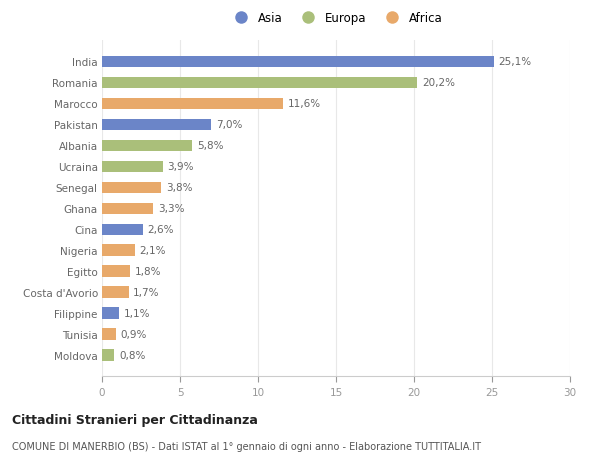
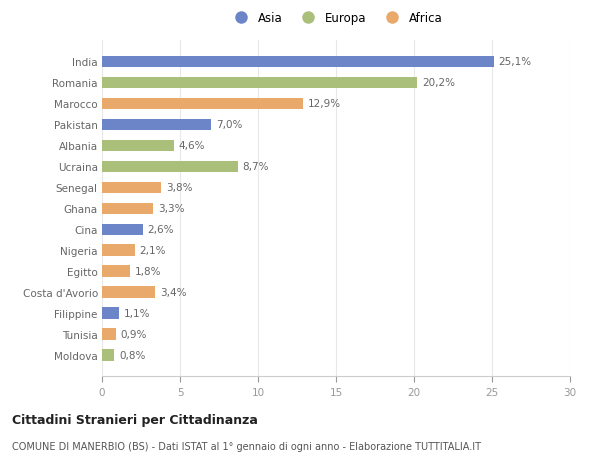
Marocco: 11,6% -> 12,9%
Albania: 5,8% -> 4,6%
Ucraina: 3,9% -> 8,7%
Costa d'Avorio: 1,7% -> 3,4%
